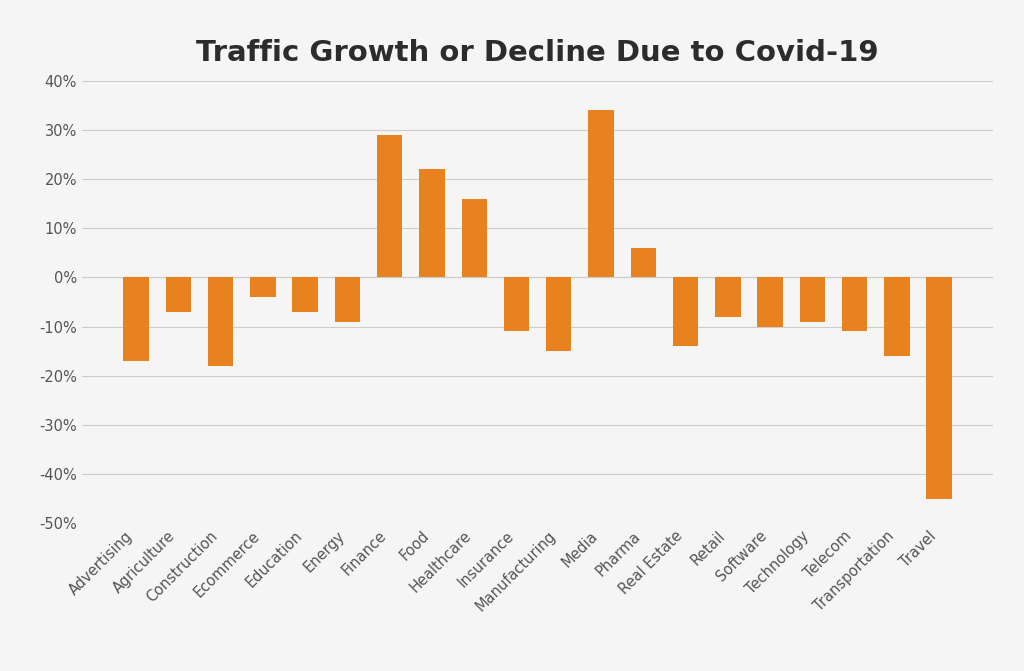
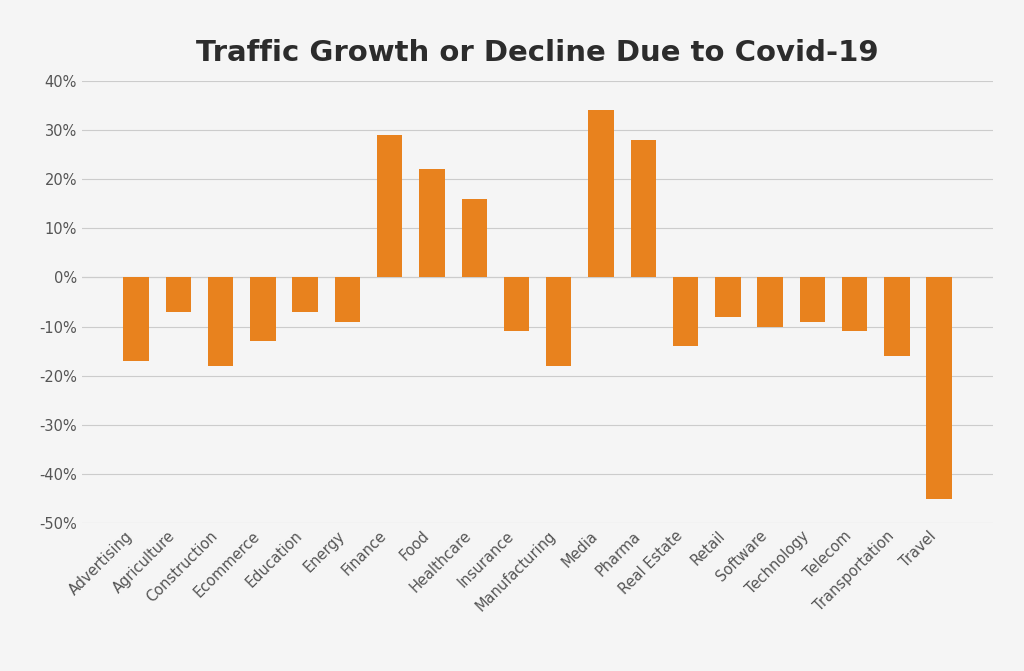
Ecommerce: -4% -> -13%
Manufacturing: -15% -> -18%
Pharma: 6% -> 28%
